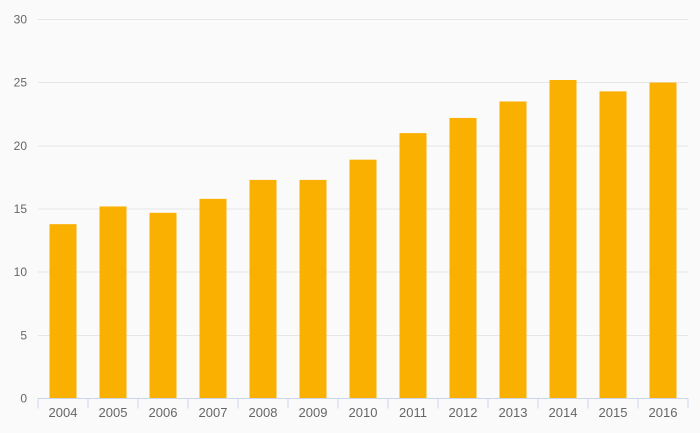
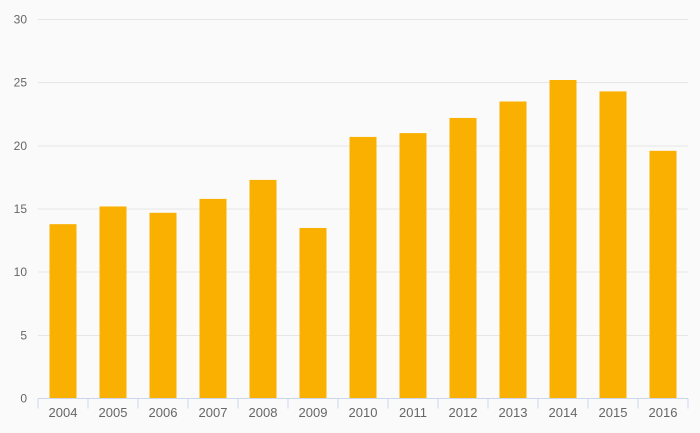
2009: 17.3 -> 13.5
2010: 18.9 -> 20.7
2016: 25.0 -> 19.6
